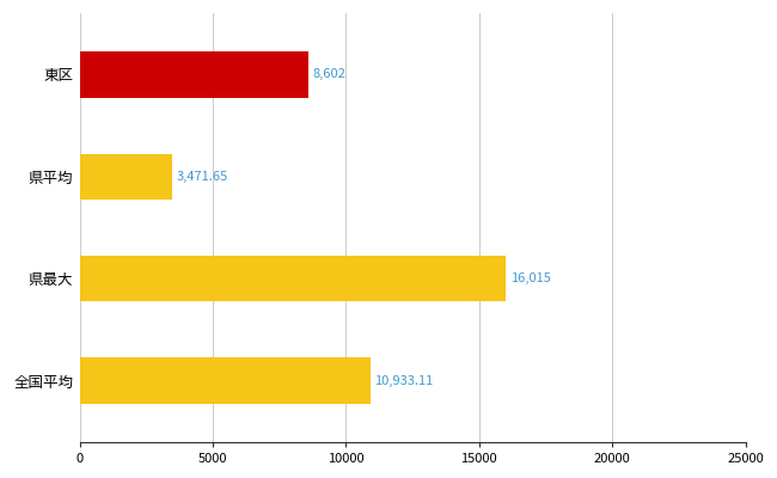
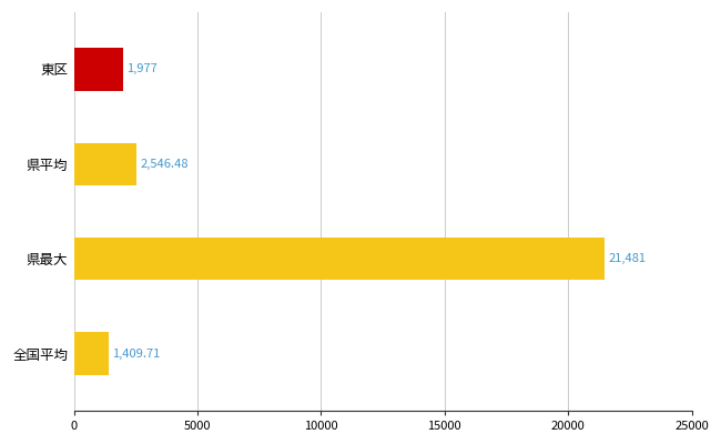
東区: 8,602 -> 1,977
県平均: 3,471.65 -> 2,546.48
県最大: 16,015 -> 21,481
全国平均: 10,933.11 -> 1,409.71
